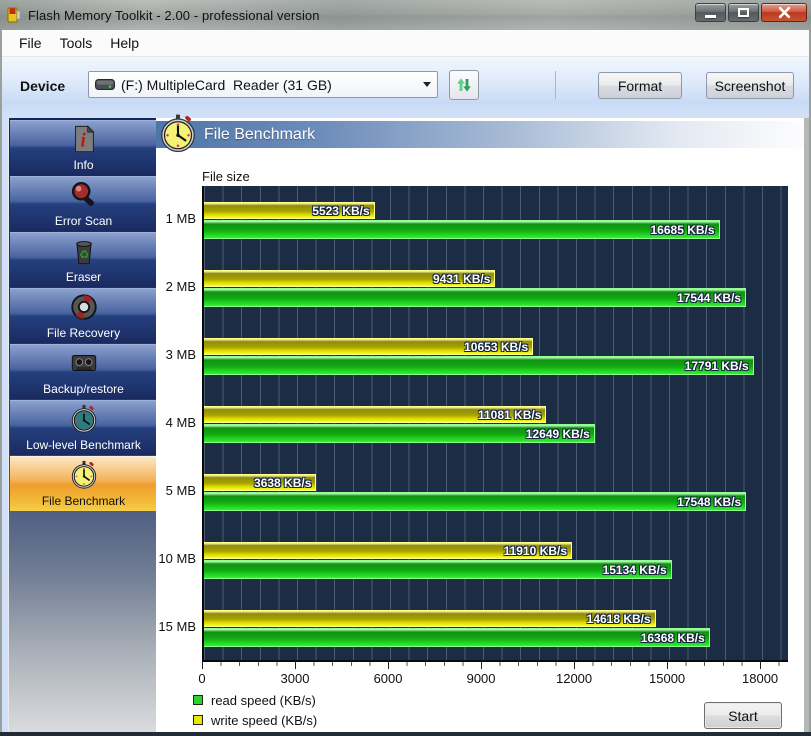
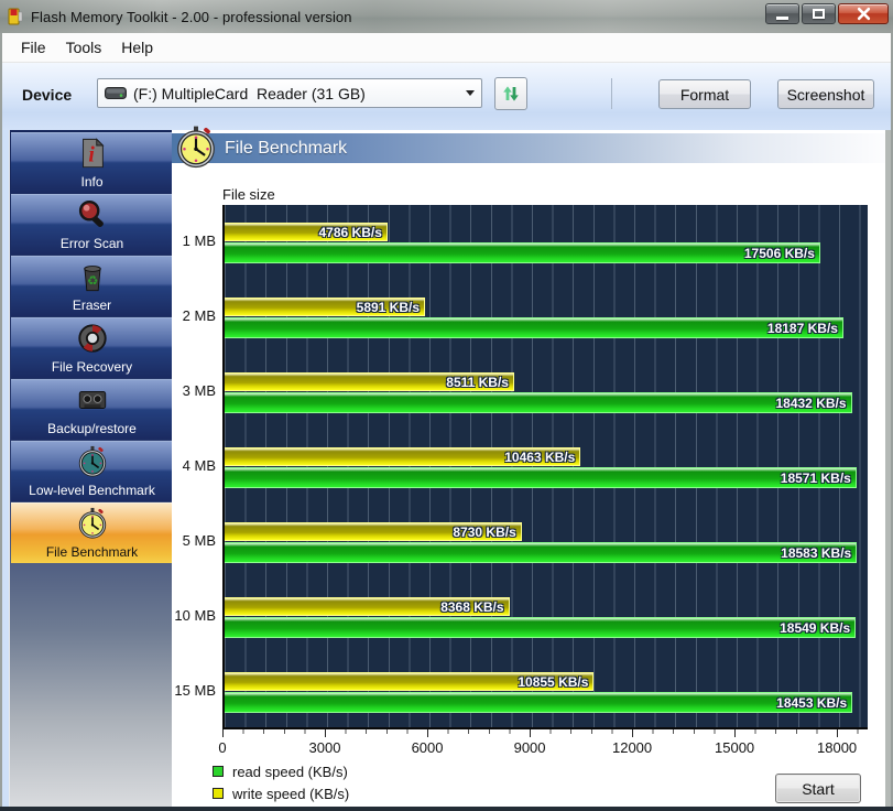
write speed (KB/s)/1 MB: 5523 -> 4786
read speed (KB/s)/1 MB: 16685 -> 17506
write speed (KB/s)/2 MB: 9431 -> 5891
read speed (KB/s)/2 MB: 17544 -> 18187
write speed (KB/s)/3 MB: 10653 -> 8511
read speed (KB/s)/3 MB: 17791 -> 18432
write speed (KB/s)/4 MB: 11081 -> 10463
read speed (KB/s)/4 MB: 12649 -> 18571
write speed (KB/s)/5 MB: 3638 -> 8730
read speed (KB/s)/5 MB: 17548 -> 18583
write speed (KB/s)/10 MB: 11910 -> 8368
read speed (KB/s)/10 MB: 15134 -> 18549
write speed (KB/s)/15 MB: 14618 -> 10855
read speed (KB/s)/15 MB: 16368 -> 18453
